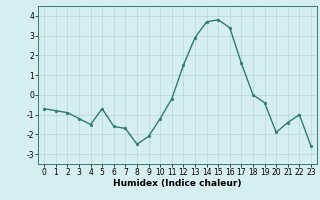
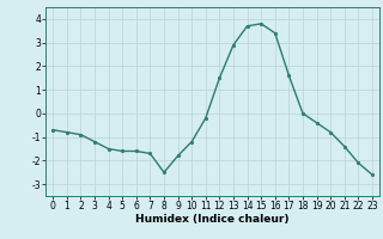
5: -0.7 -> -1.6
9: -2.1 -> -1.8
20: -1.9 -> -0.8
22: -1.0 -> -2.1
